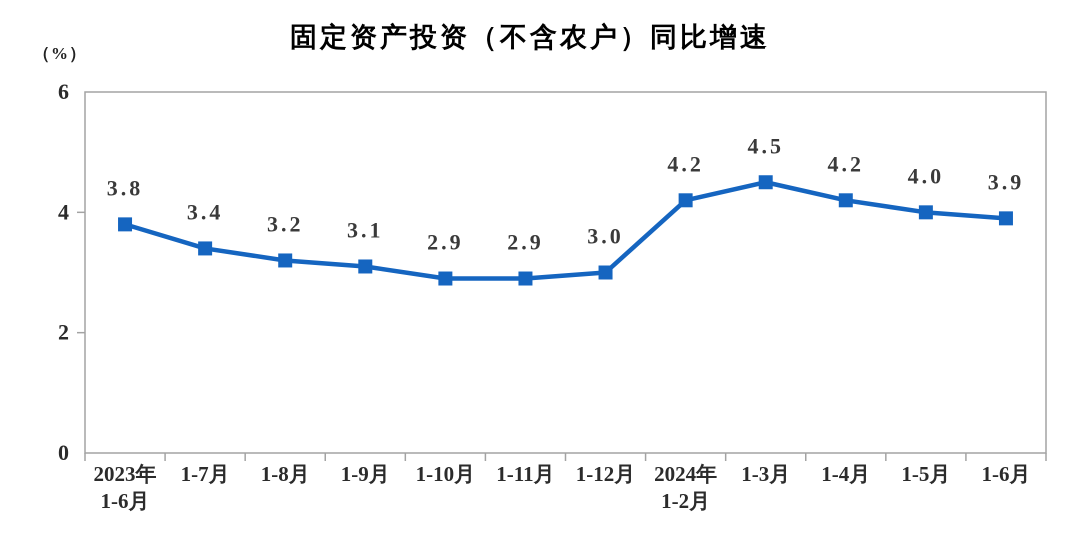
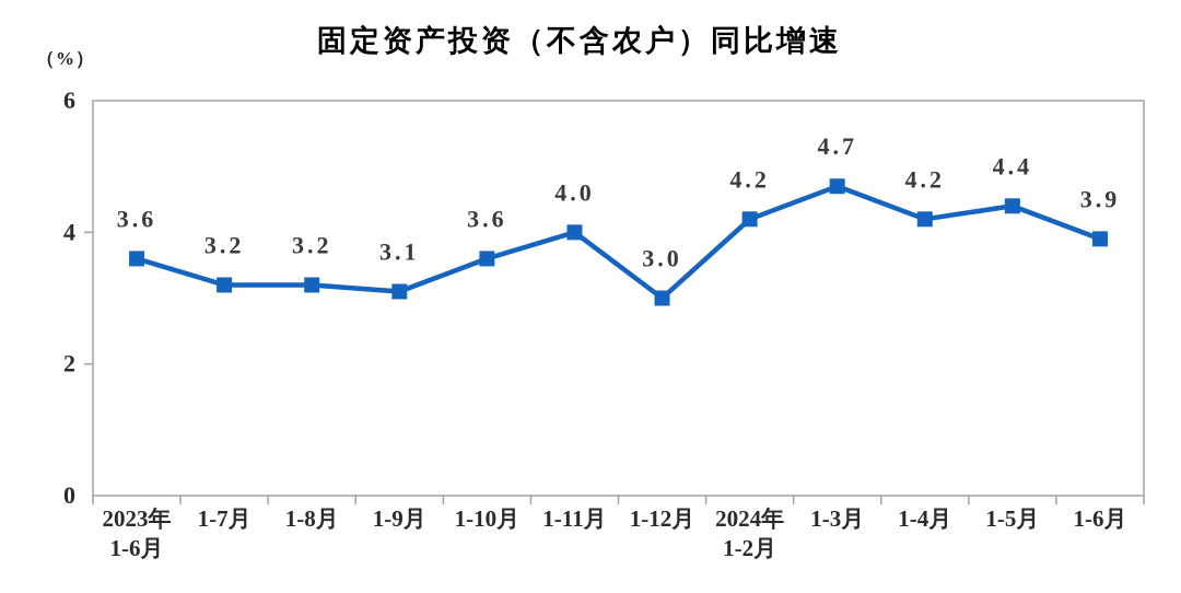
2023年 1-6月: 3.8 -> 3.6
1-7月: 3.4 -> 3.2
1-10月: 2.9 -> 3.6
1-11月: 2.9 -> 4.0
1-3月: 4.5 -> 4.7
1-5月: 4.0 -> 4.4
